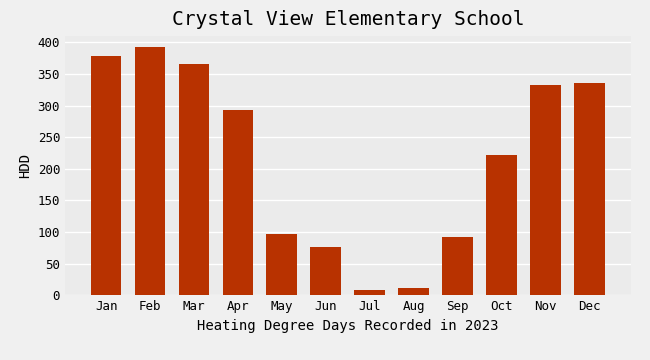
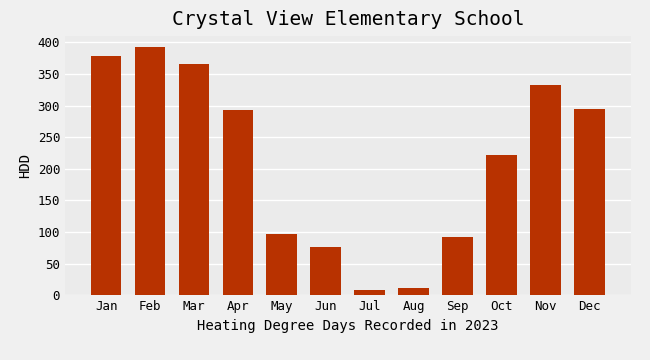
Dec: 336 -> 294
